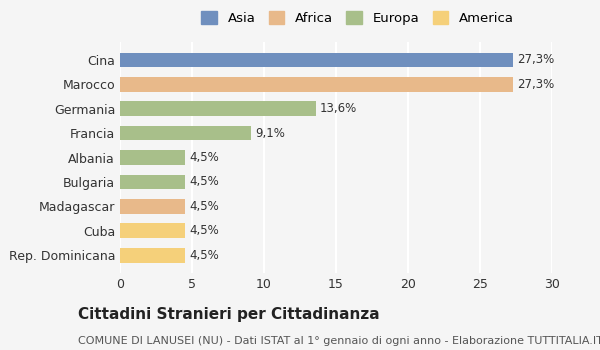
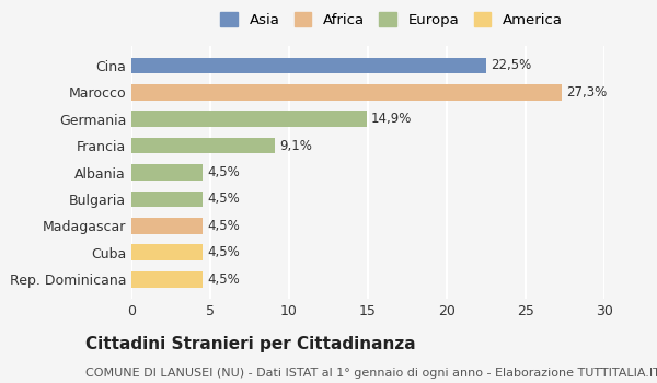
Cina: 27,3% -> 22,5%
Germania: 13,6% -> 14,9%
